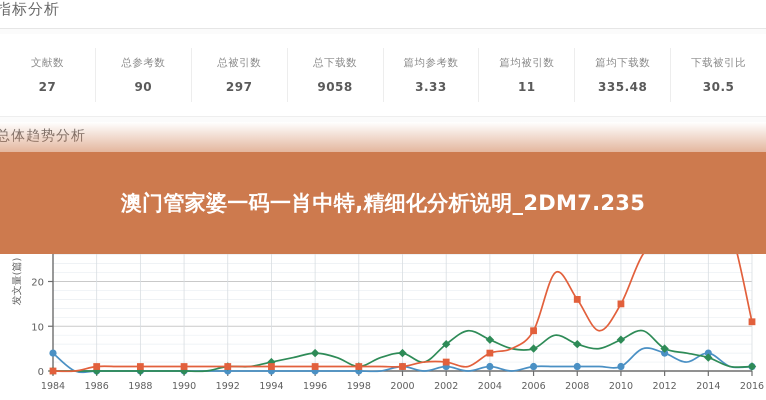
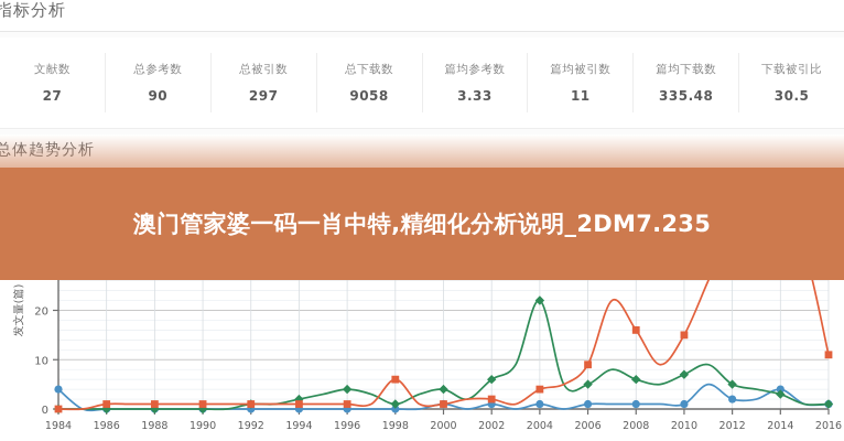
引证文献/1998: 1 -> 6
参考文献/2004: 7 -> 22
所选文献/2012: 4 -> 2
引证文献/2012: 30 -> 37
